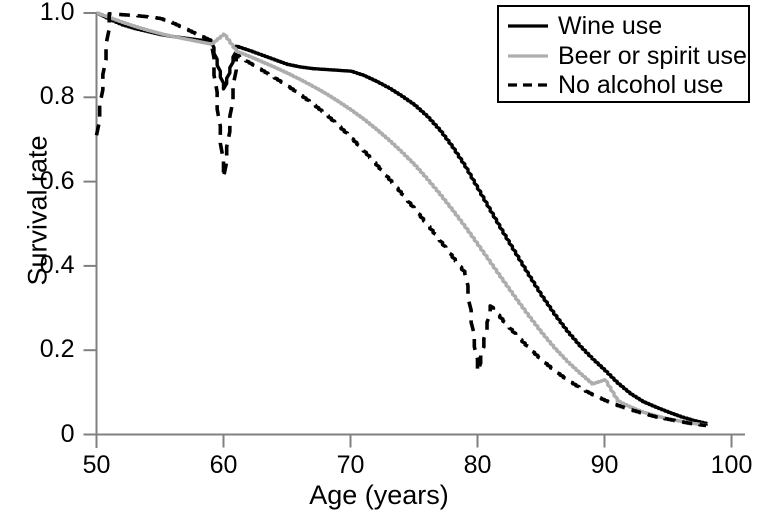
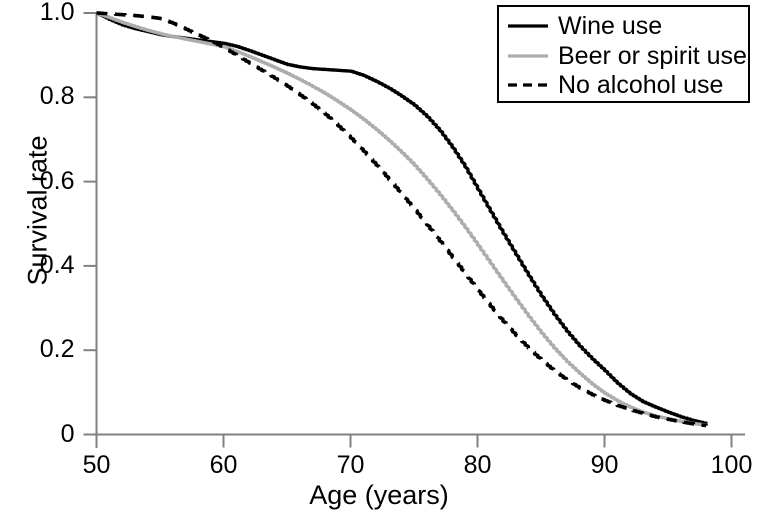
No alcohol use/50: 0.71 -> 1.00
Wine use/60: 0.82 -> 0.93
Beer or spirit use/60: 0.95 -> 0.92
No alcohol use/60: 0.61 -> 0.92
No alcohol use/80: 0.15 -> 0.34
Beer or spirit use/90: 0.13 -> 0.10
